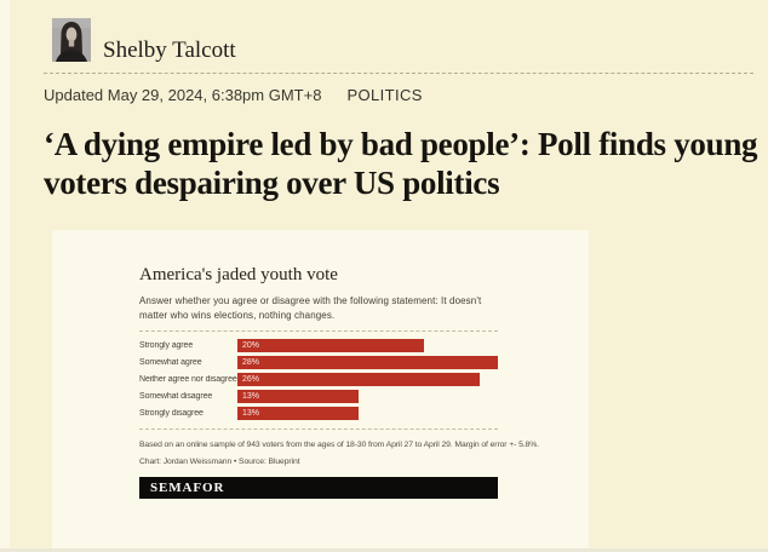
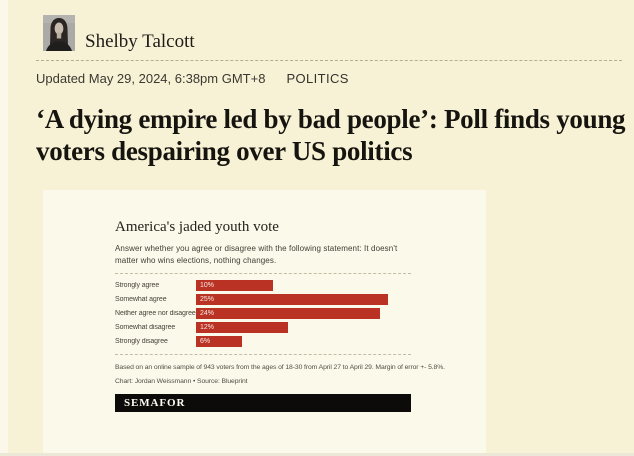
Strongly agree: 20% -> 10%
Somewhat agree: 28% -> 25%
Neither agree nor disagree: 26% -> 24%
Somewhat disagree: 13% -> 12%
Strongly disagree: 13% -> 6%
